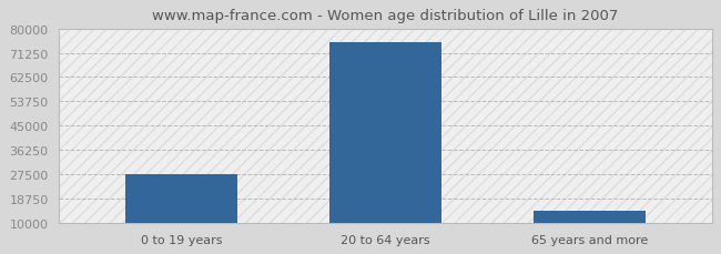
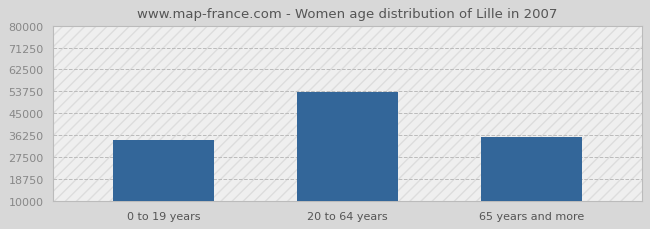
0 to 19 years: 27500 -> 34500
20 to 64 years: 75000 -> 53500
65 years and more: 14500 -> 35500
